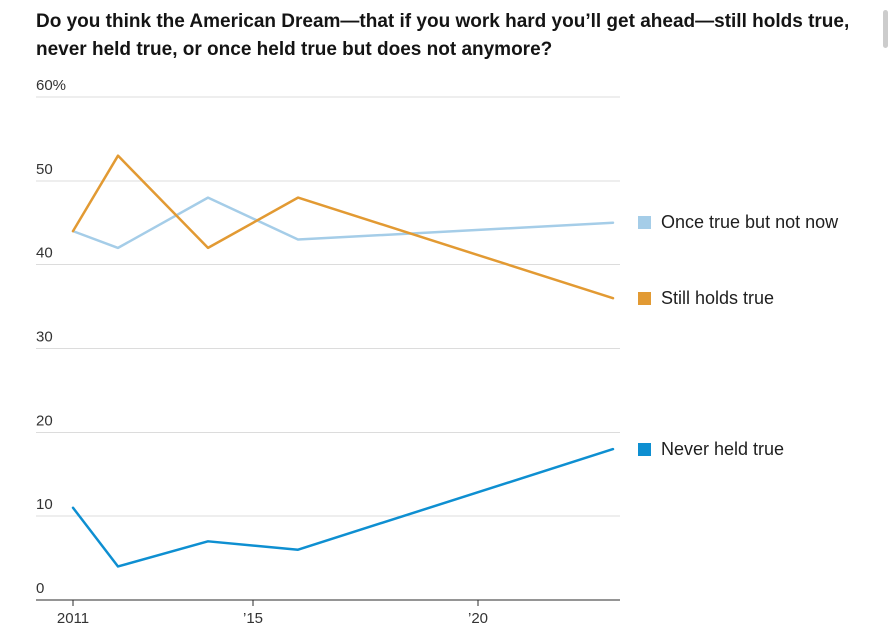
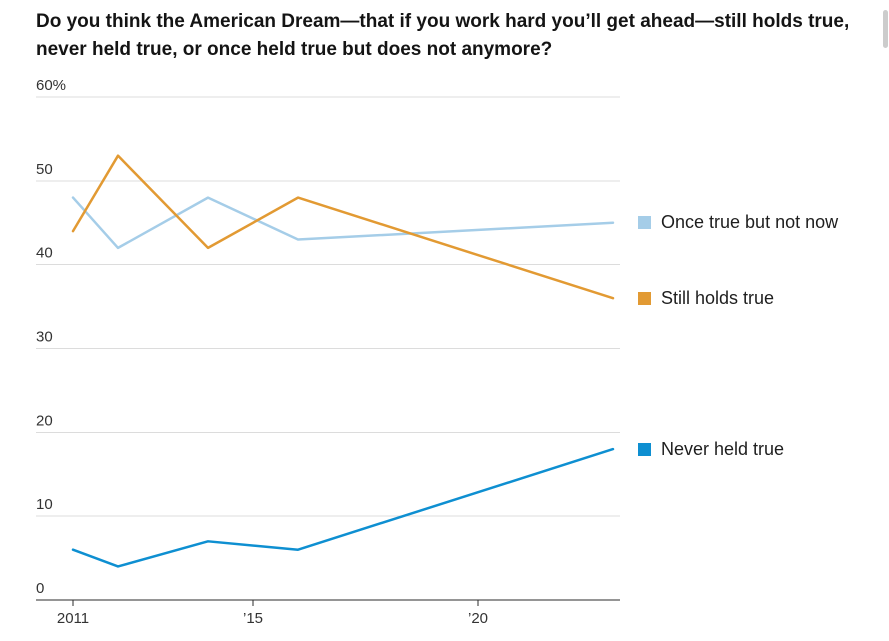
Once true but not now/2011: 44% -> 48%
Never held true/2011: 11% -> 6%
